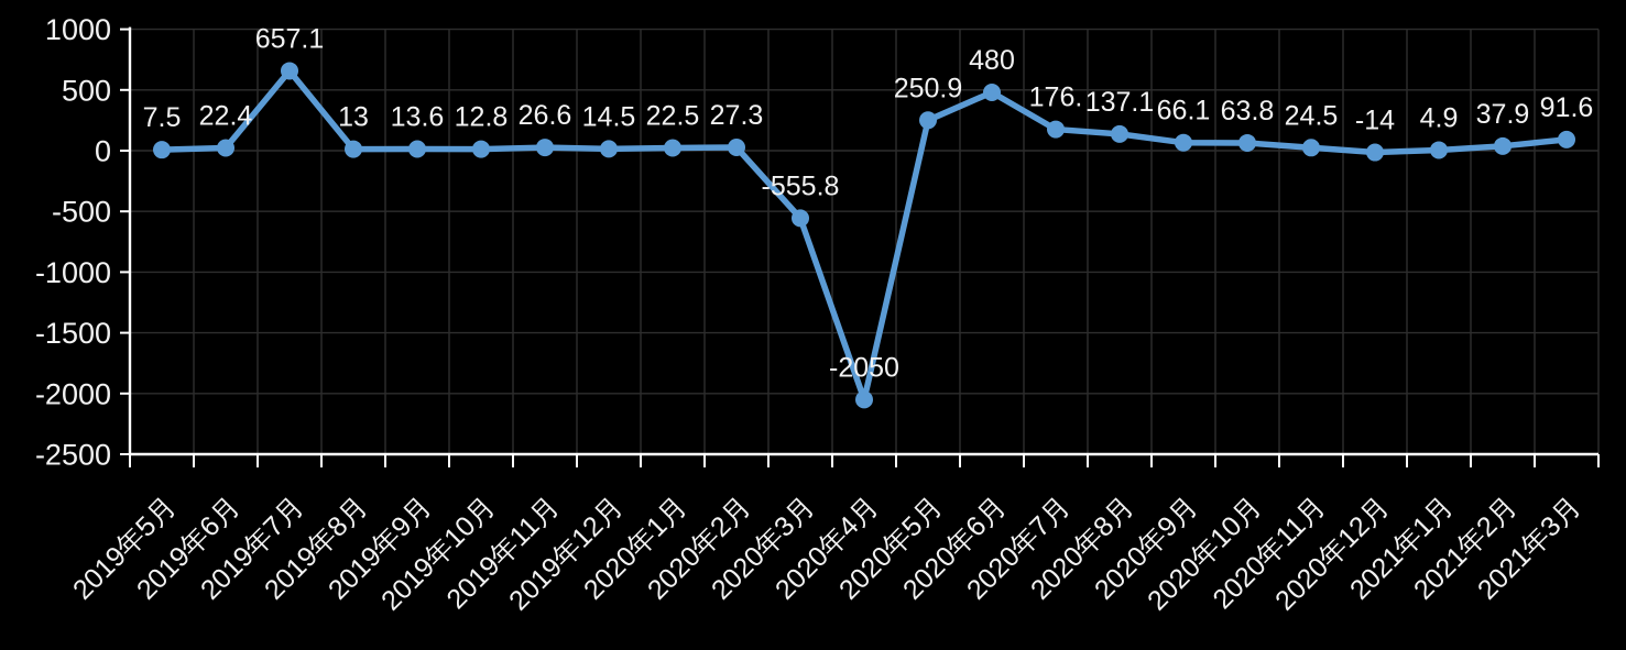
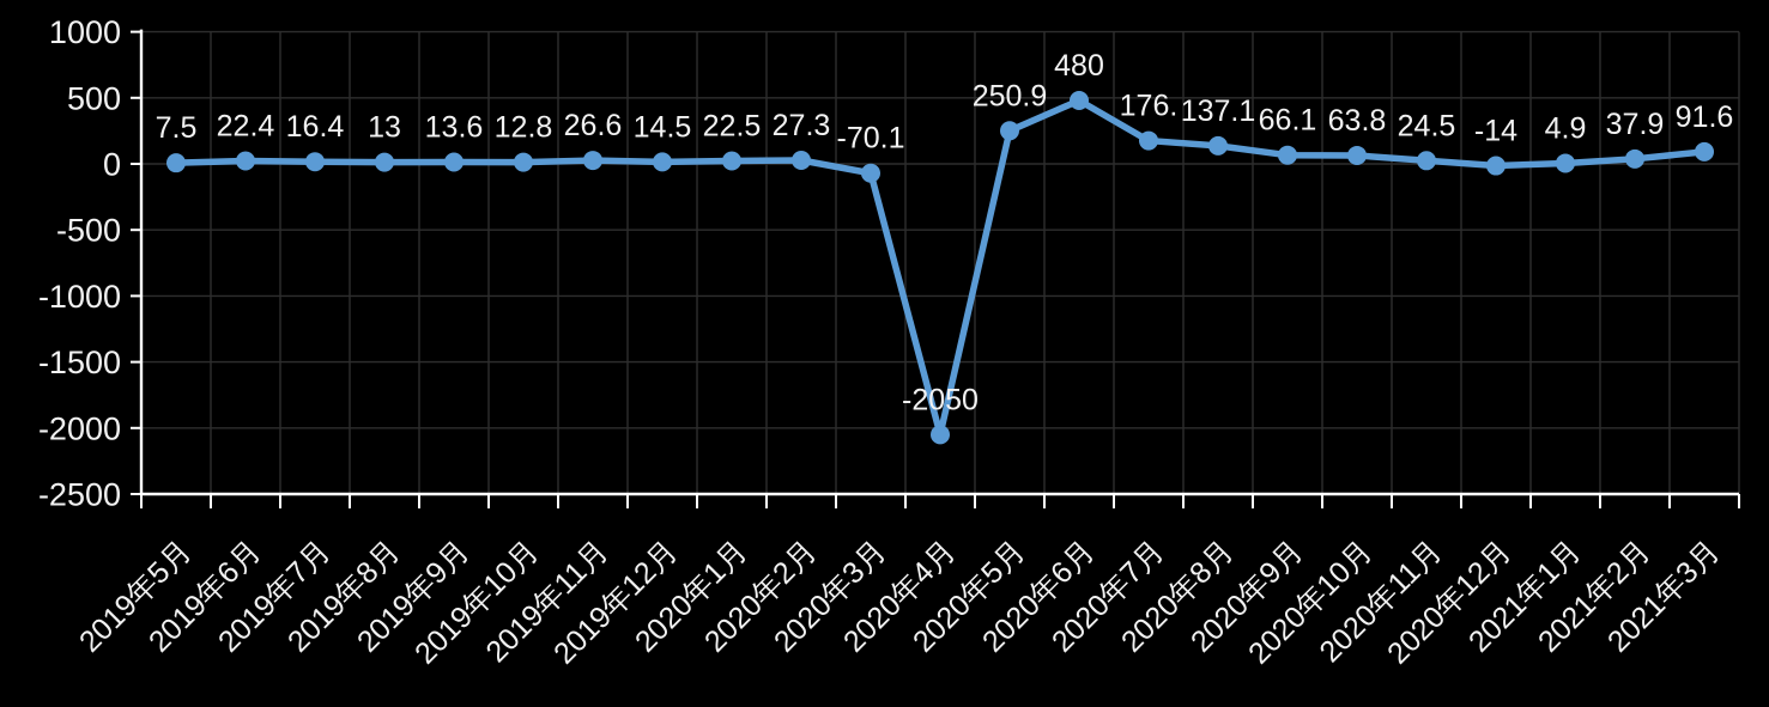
2019年7月: 657.1 -> 16.4
2020年3月: -555.8 -> -70.1
